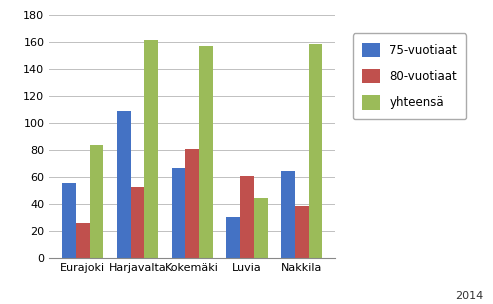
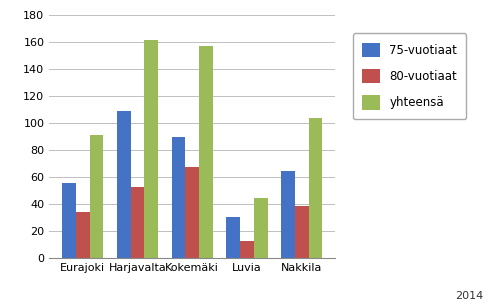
80-vuotiaat/Eurajoki: 26 -> 34
yhteensä/Eurajoki: 84 -> 91
75-vuotiaat/Kokemäki: 67 -> 90
80-vuotiaat/Kokemäki: 81 -> 68
80-vuotiaat/Luvia: 61 -> 13
yhteensä/Nakkila: 159 -> 104
